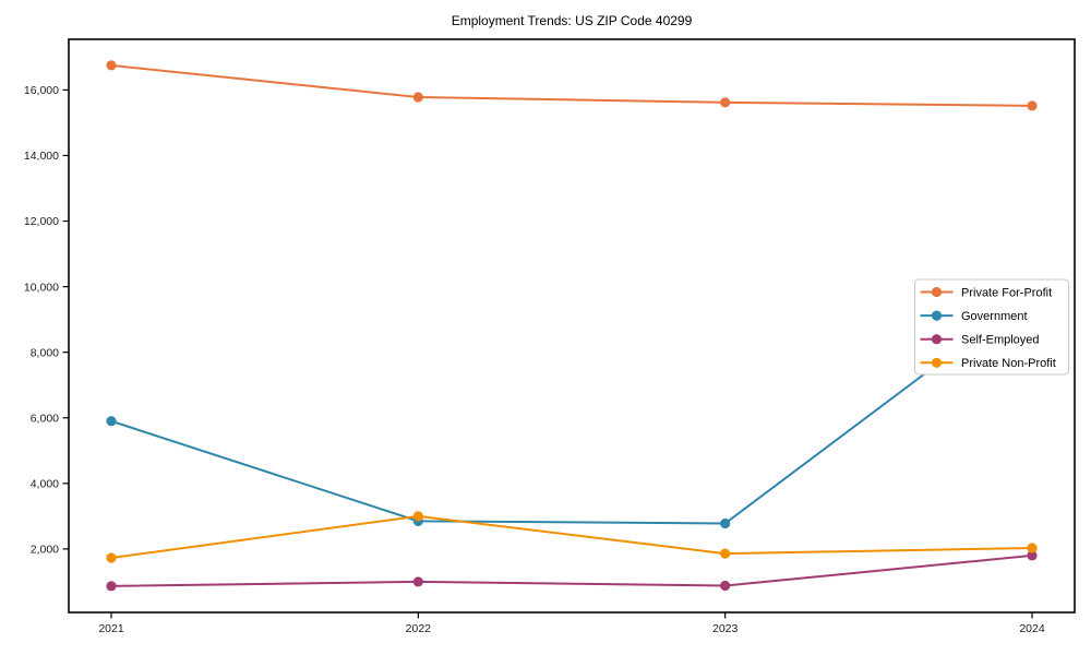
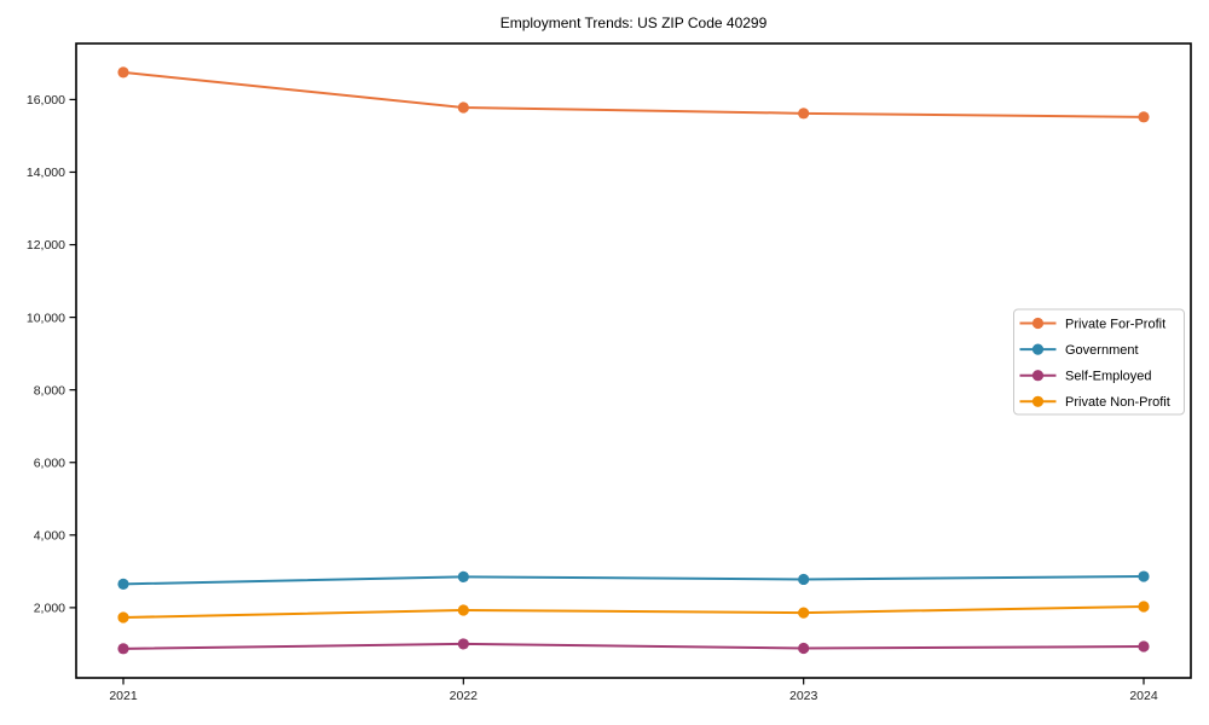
Government/2021: 5900 -> 2600
Private Non-Profit/2022: 3000 -> 1900
Government/2024: 9800 -> 2900
Self-Employed/2024: 1800 -> 900
